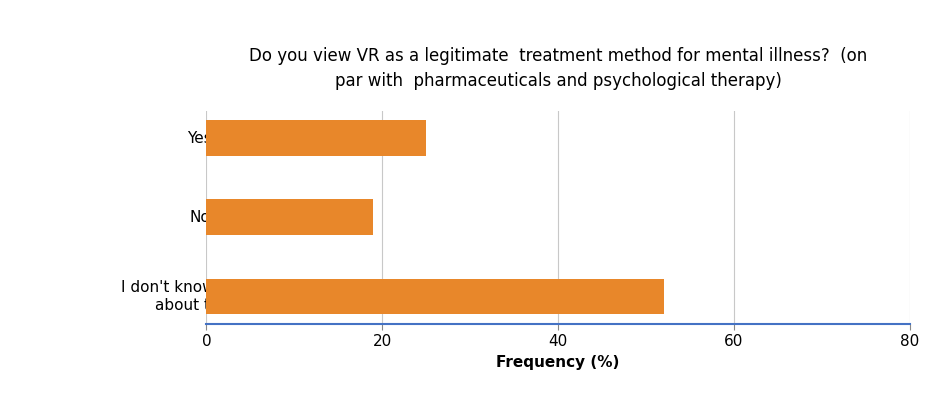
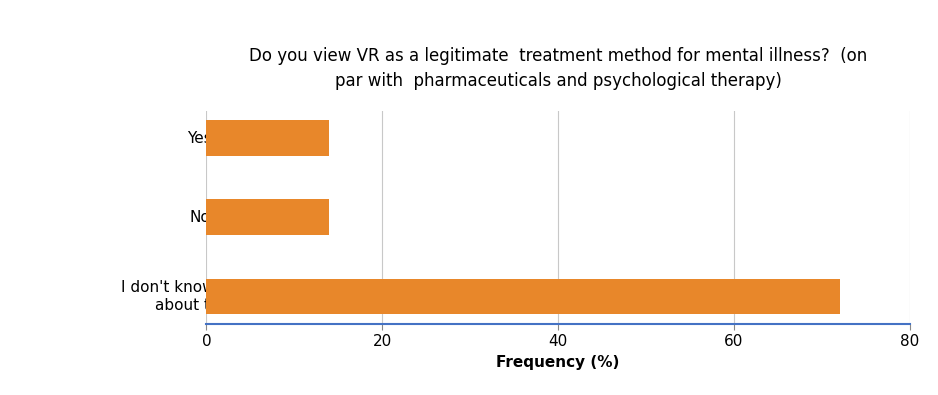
Yes: 25 -> 14
No: 19 -> 14
I don't know enough about them: 52 -> 72
